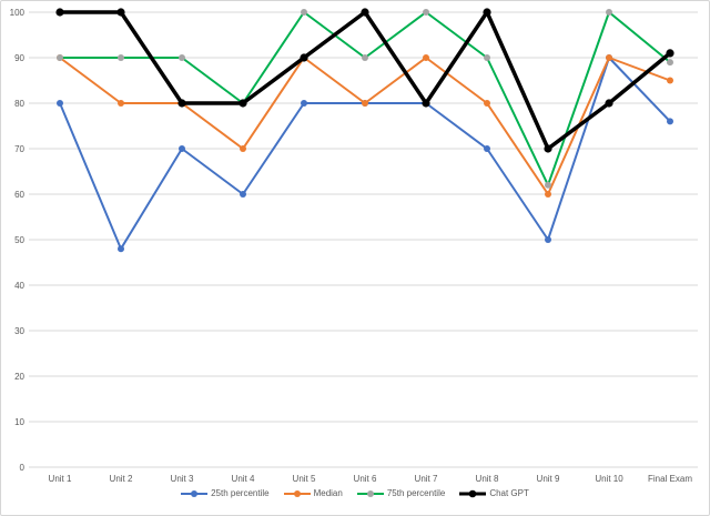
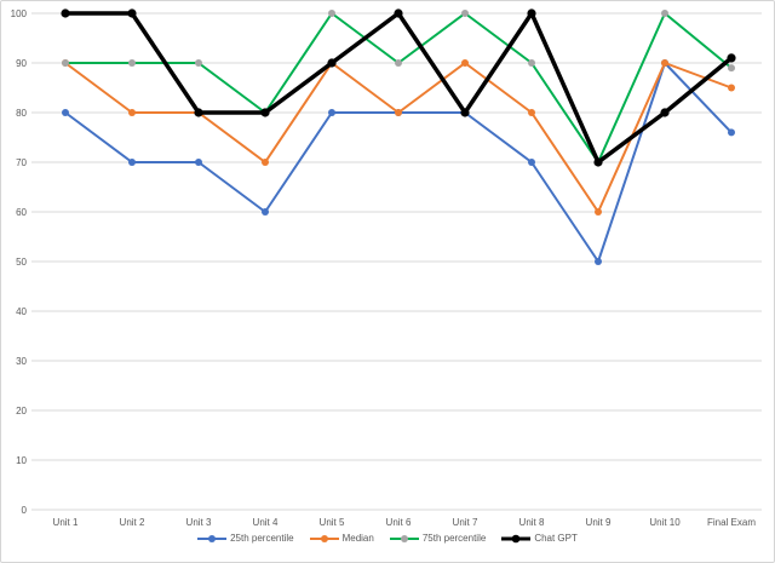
25th percentile/Unit 2: 48 -> 70
75th percentile/Unit 9: 62 -> 70
